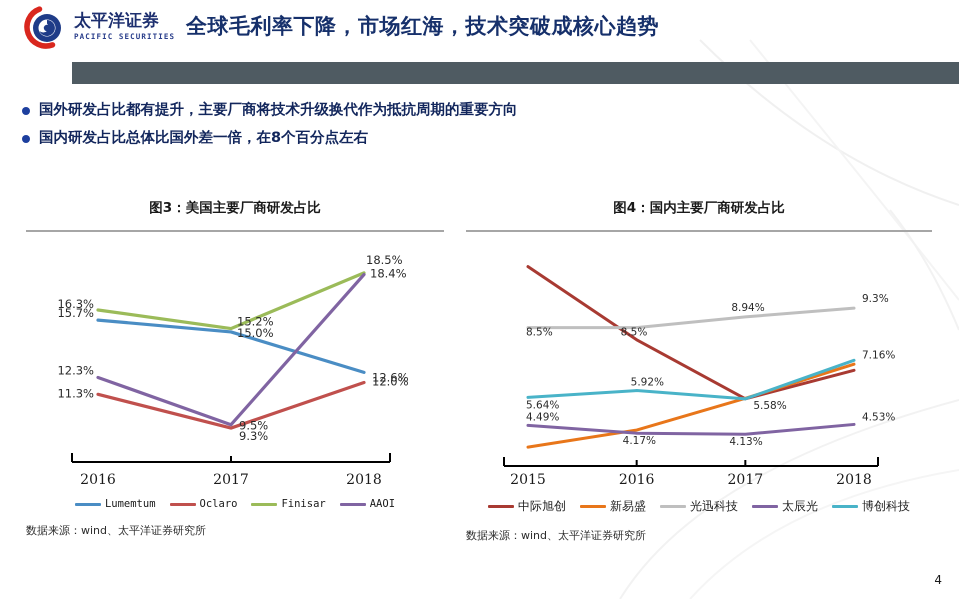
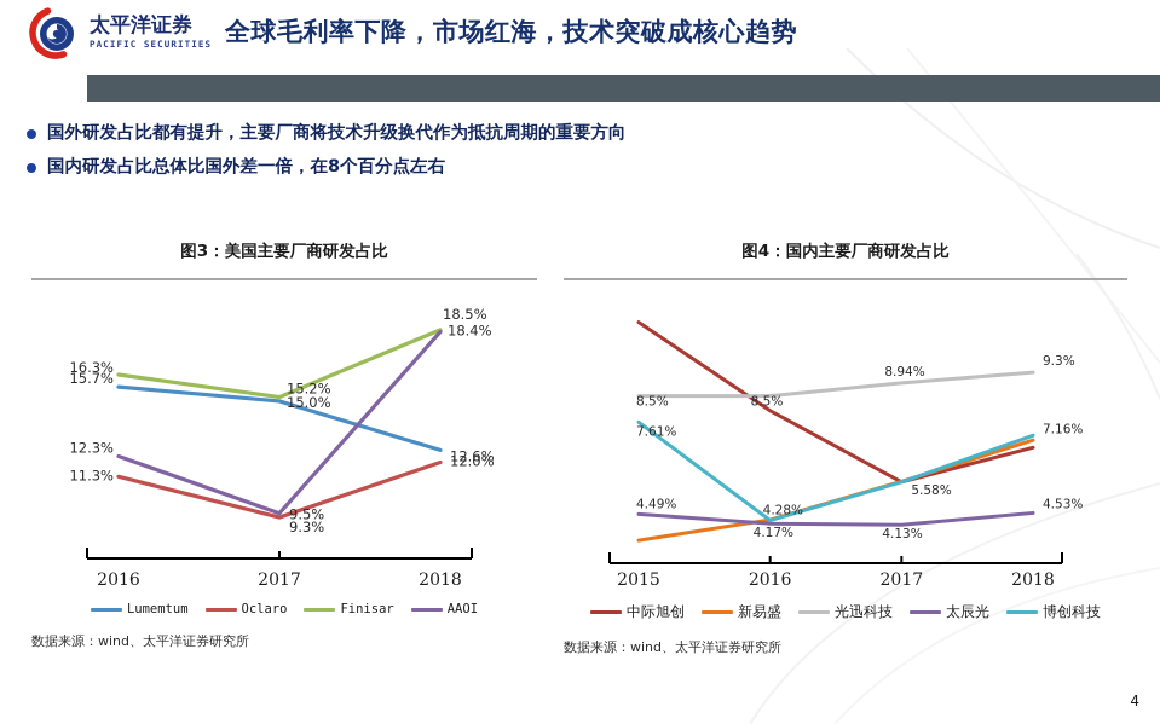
图4：国内主要厂商研发占比/博创科技/2015: 5.64% -> 7.61%
图4：国内主要厂商研发占比/博创科技/2016: 5.92% -> 4.28%
